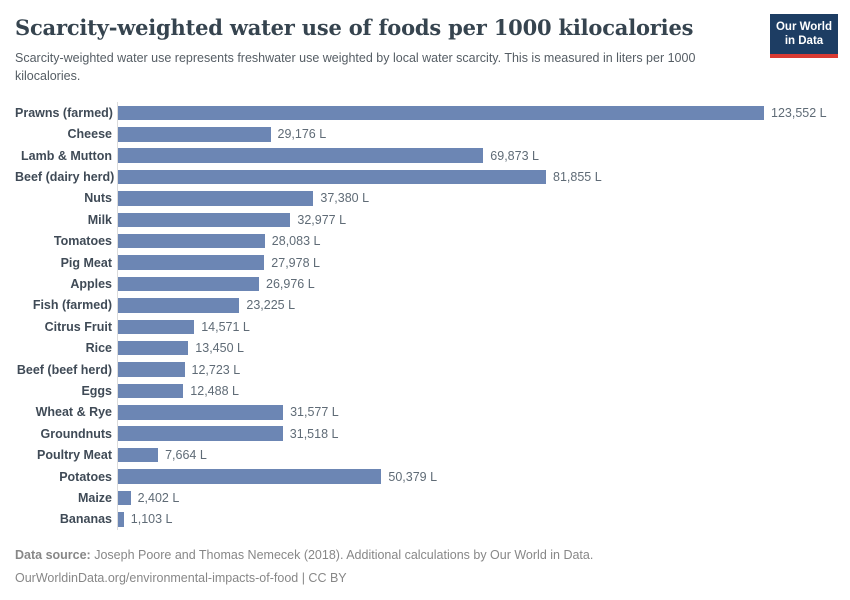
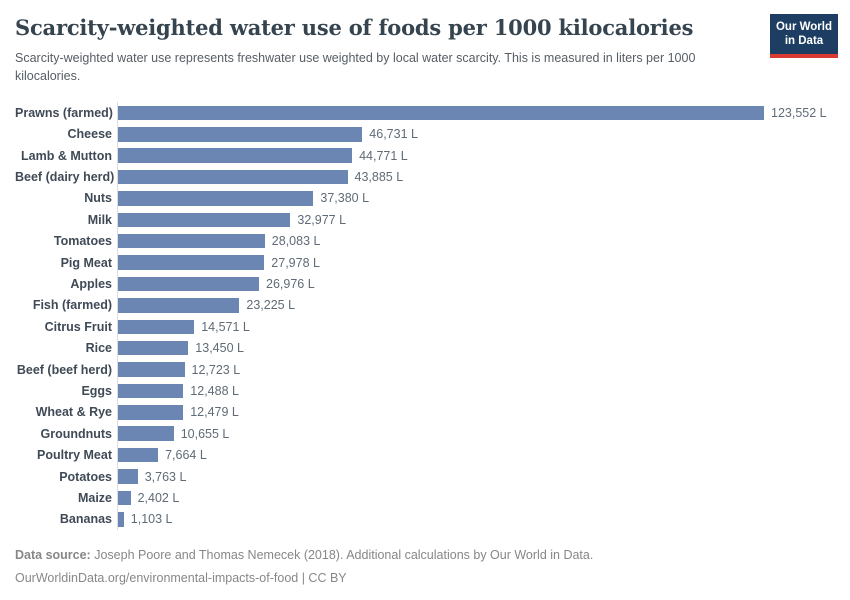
Cheese: 29,176 -> 46,731
Lamb & Mutton: 69,873 -> 44,771
Beef (dairy herd): 81,855 -> 43,885
Wheat & Rye: 31,577 -> 12,479
Groundnuts: 31,518 -> 10,655
Potatoes: 50,379 -> 3,763
